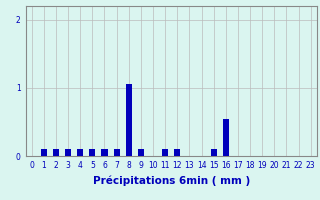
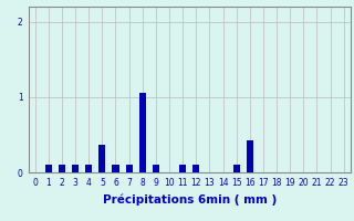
5: 0.10 -> 0.36
16: 0.55 -> 0.42
